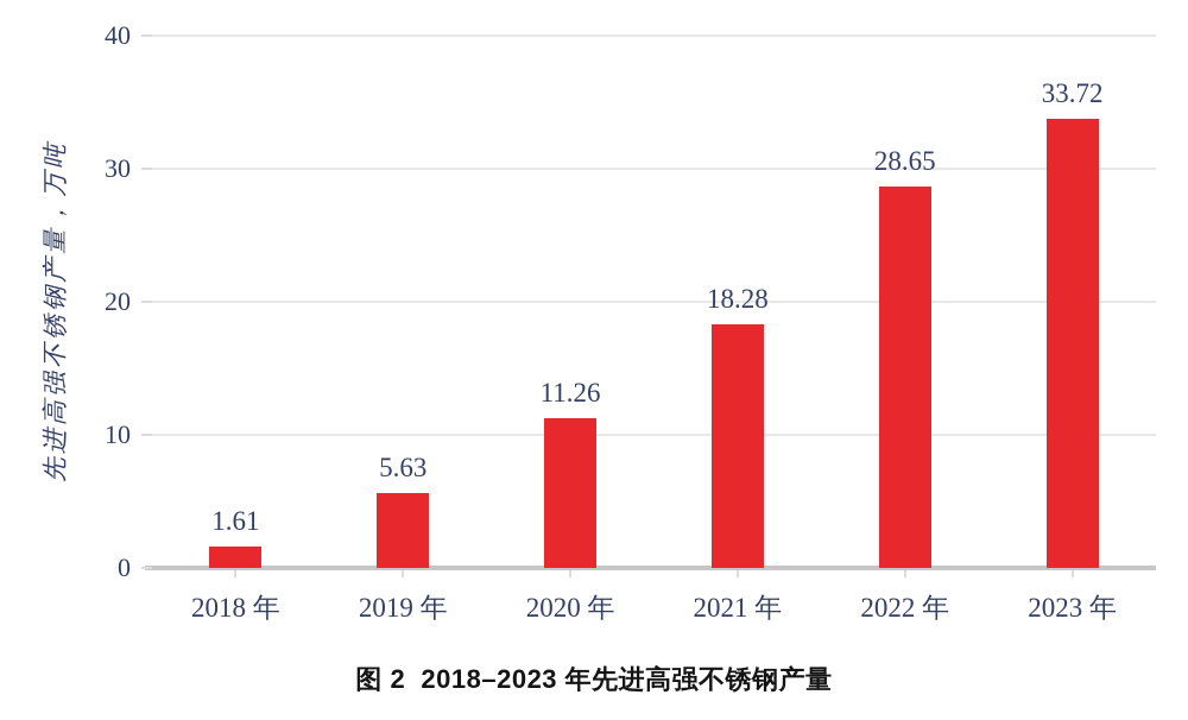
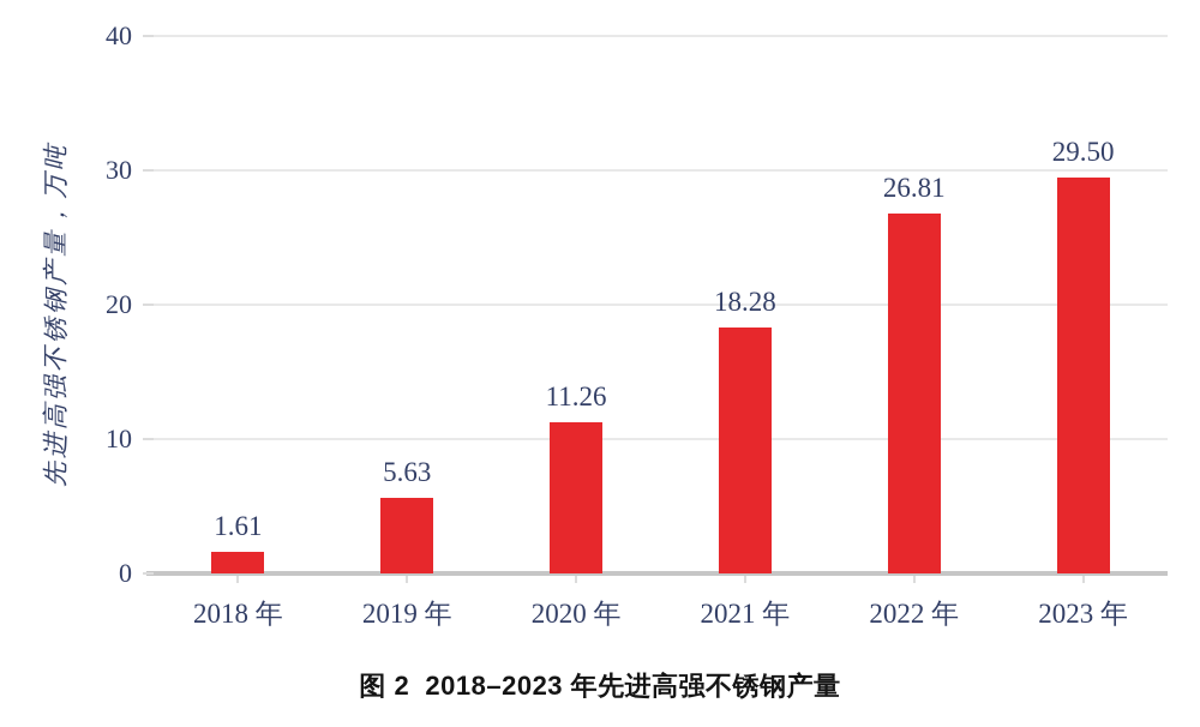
2022 年: 28.65 -> 26.81
2023 年: 33.72 -> 29.50
